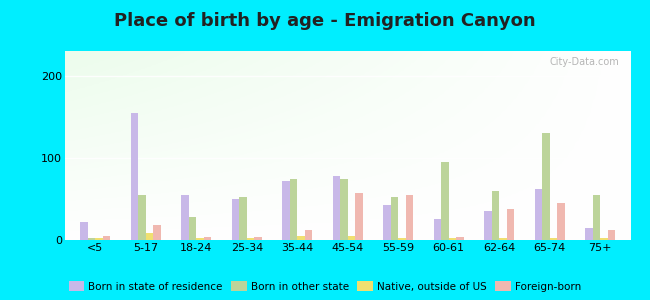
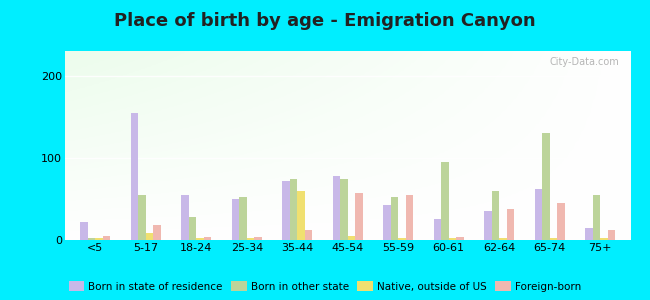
Native, outside of US/35-44: 5 -> 60
